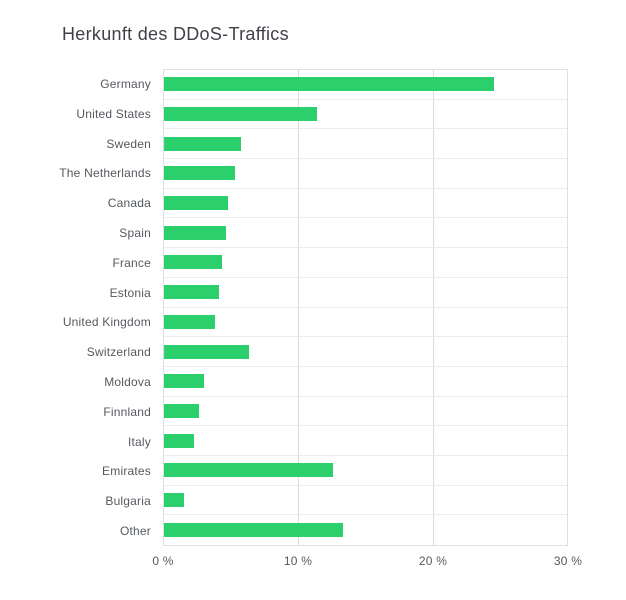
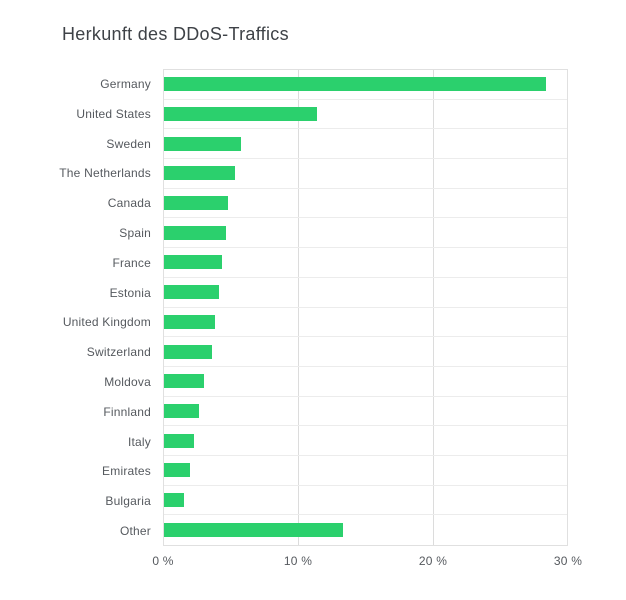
Germany: 24.6% -> 28.4%
Switzerland: 6.3% -> 3.6%
Emirates: 12.6% -> 1.9%
